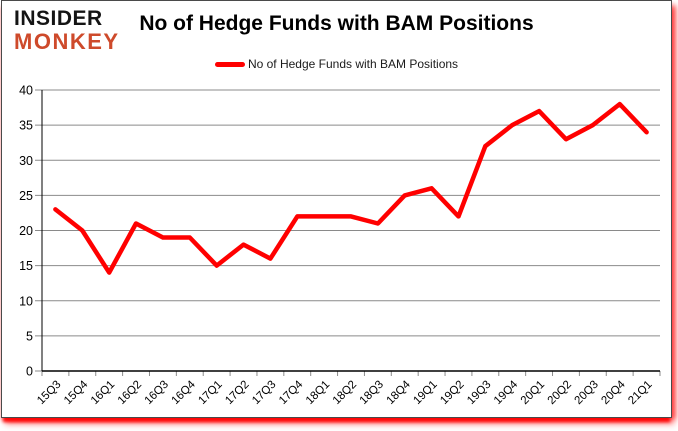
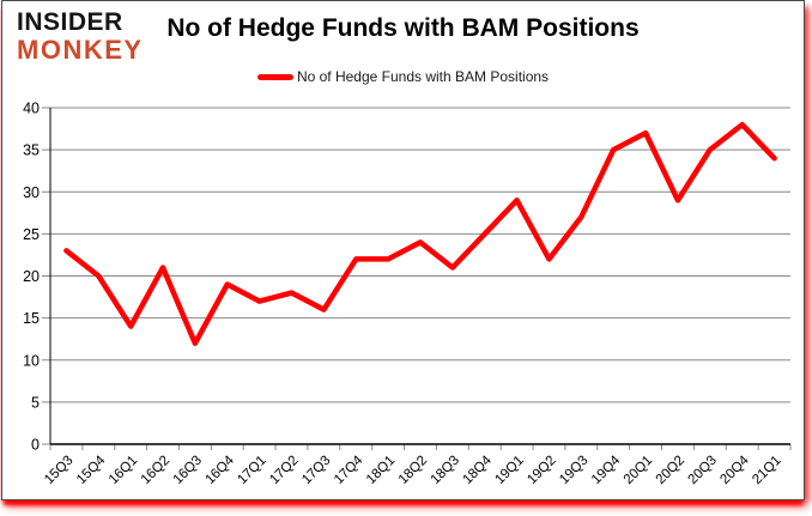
16Q3: 19 -> 12
17Q1: 15 -> 17
18Q2: 22 -> 24
19Q1: 26 -> 29
19Q3: 32 -> 27
20Q2: 33 -> 29
